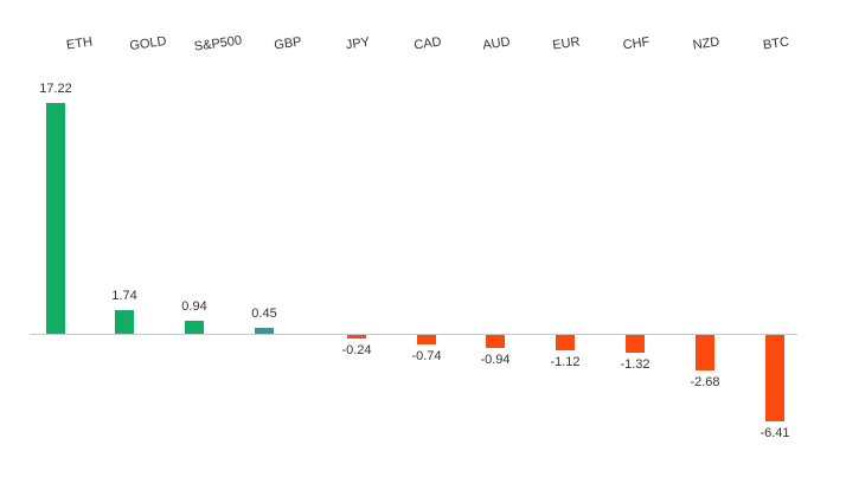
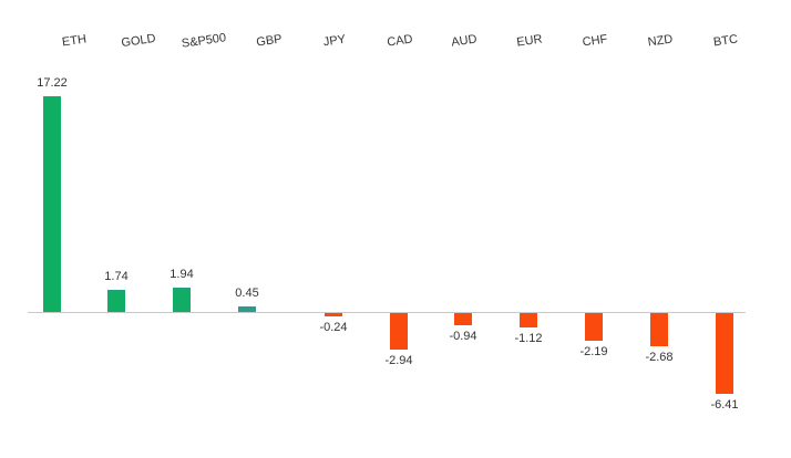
S&P500: 0.94 -> 1.94
CAD: -0.74 -> -2.94
CHF: -1.32 -> -2.19
